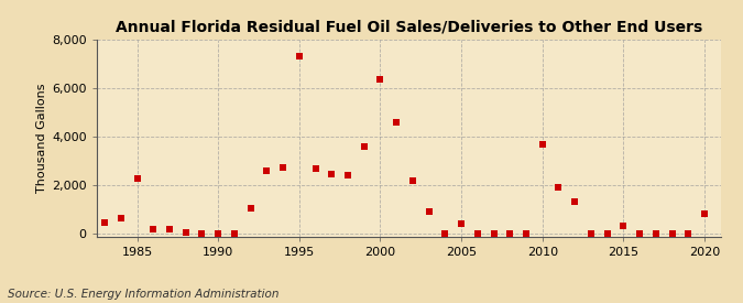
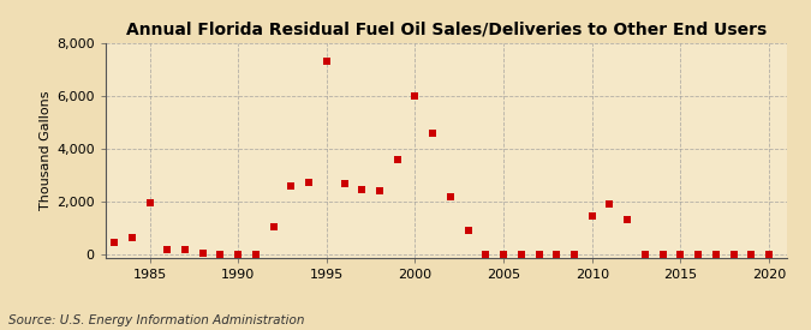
1985: 2,300 -> 1,950
2000: 6,350 -> 6,000
2005: 400 -> 30
2010: 3,700 -> 1,450
2015: 350 -> 20
2020: 850 -> 20
